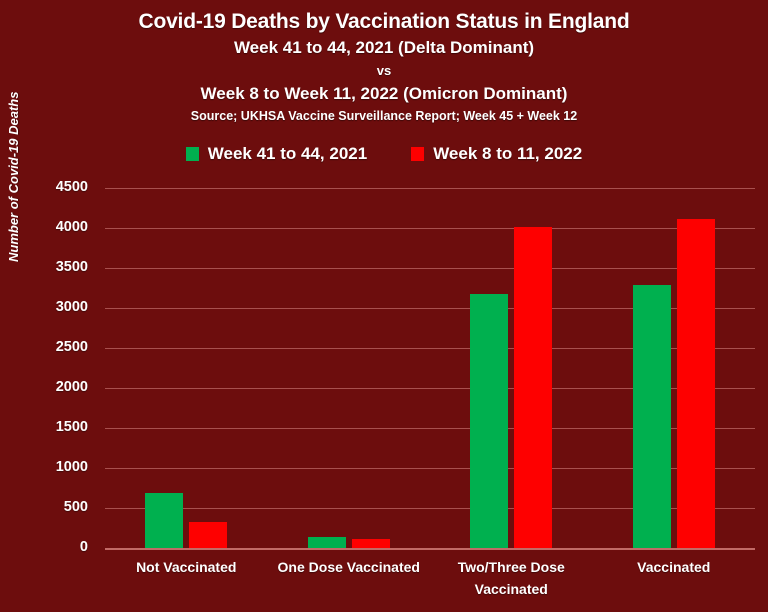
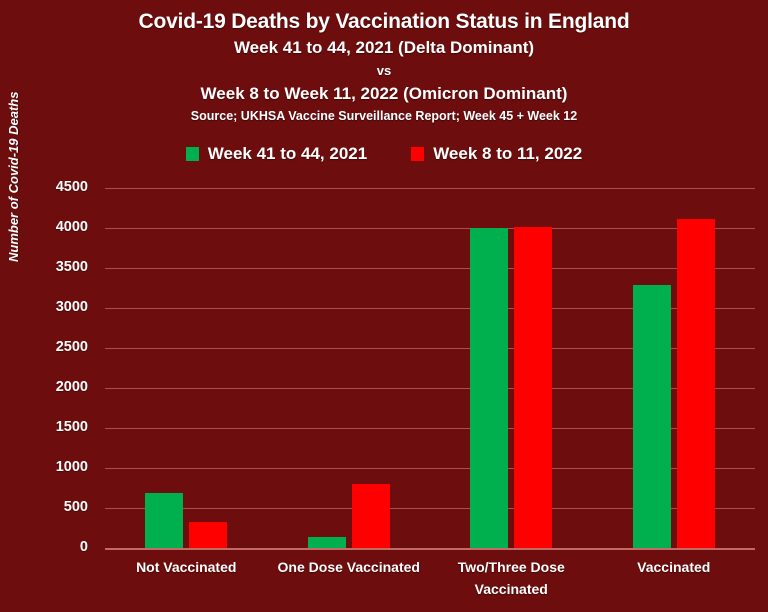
Week 8 to 11, 2022/One Dose Vaccinated: 100 -> 800
Week 41 to 44, 2021/Two/Three Dose Vaccinated: 3200 -> 4000
